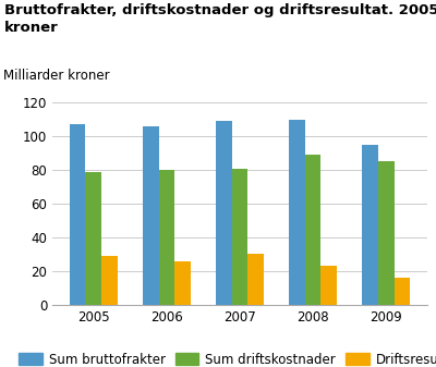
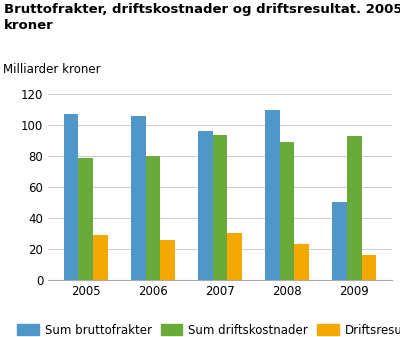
Sum bruttofrakter/2007: 109 -> 96
Sum driftskostnader/2007: 81 -> 94
Sum bruttofrakter/2009: 95 -> 50
Sum driftskostnader/2009: 85 -> 93
